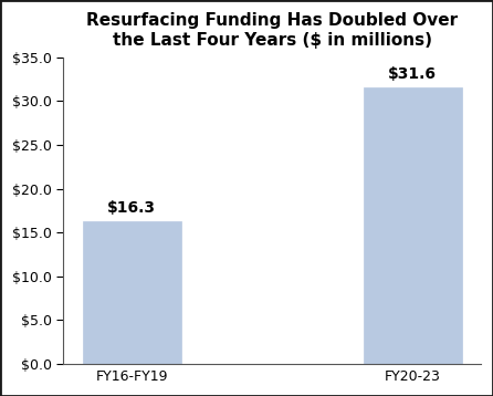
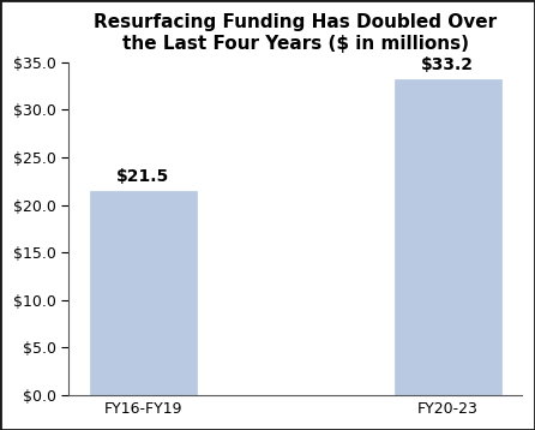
FY16-FY19: $16.3 -> $21.5
FY20-23: $31.6 -> $33.2
